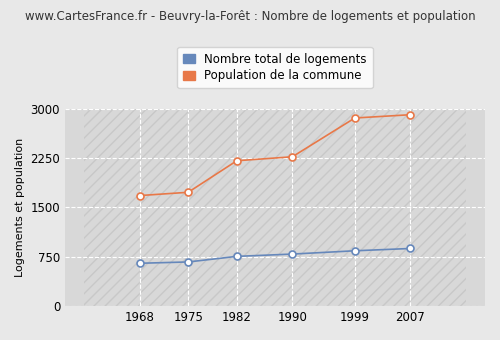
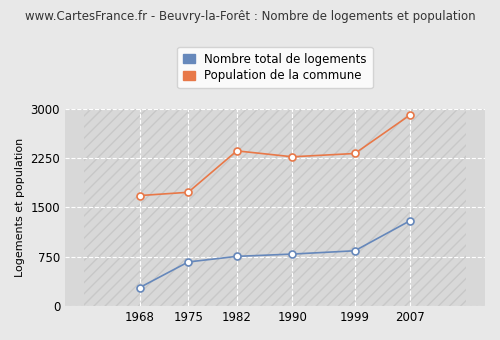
Nombre total de logements/1968: 650 -> 280
Population de la commune/1982: 2210 -> 2360
Population de la commune/1999: 2860 -> 2320
Nombre total de logements/2007: 880 -> 1300
